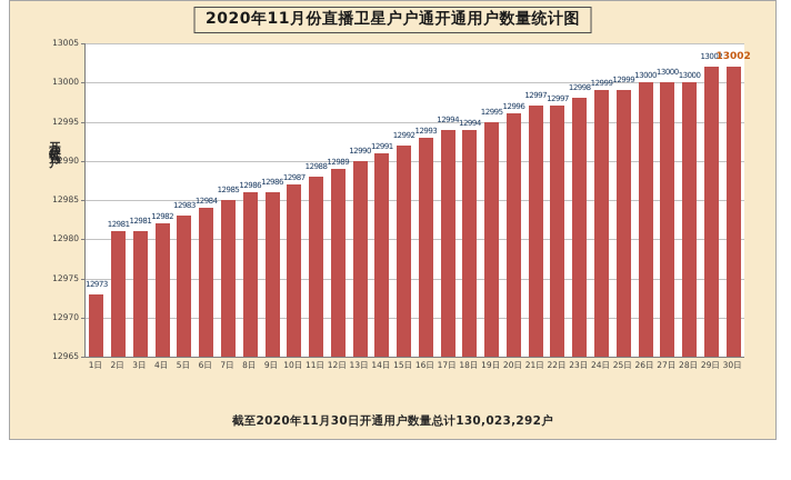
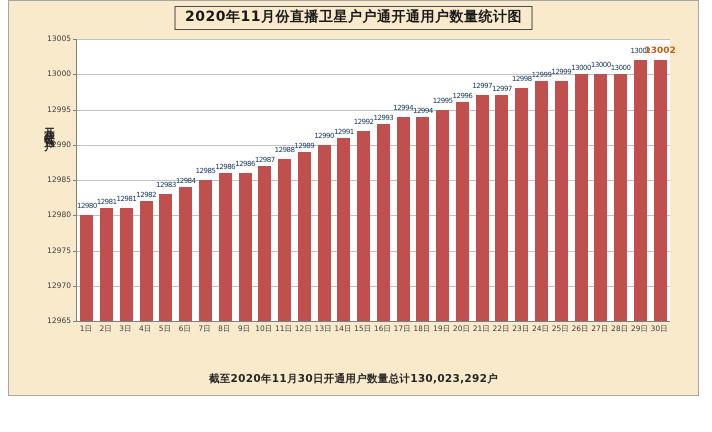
1日: 12973 -> 12980
